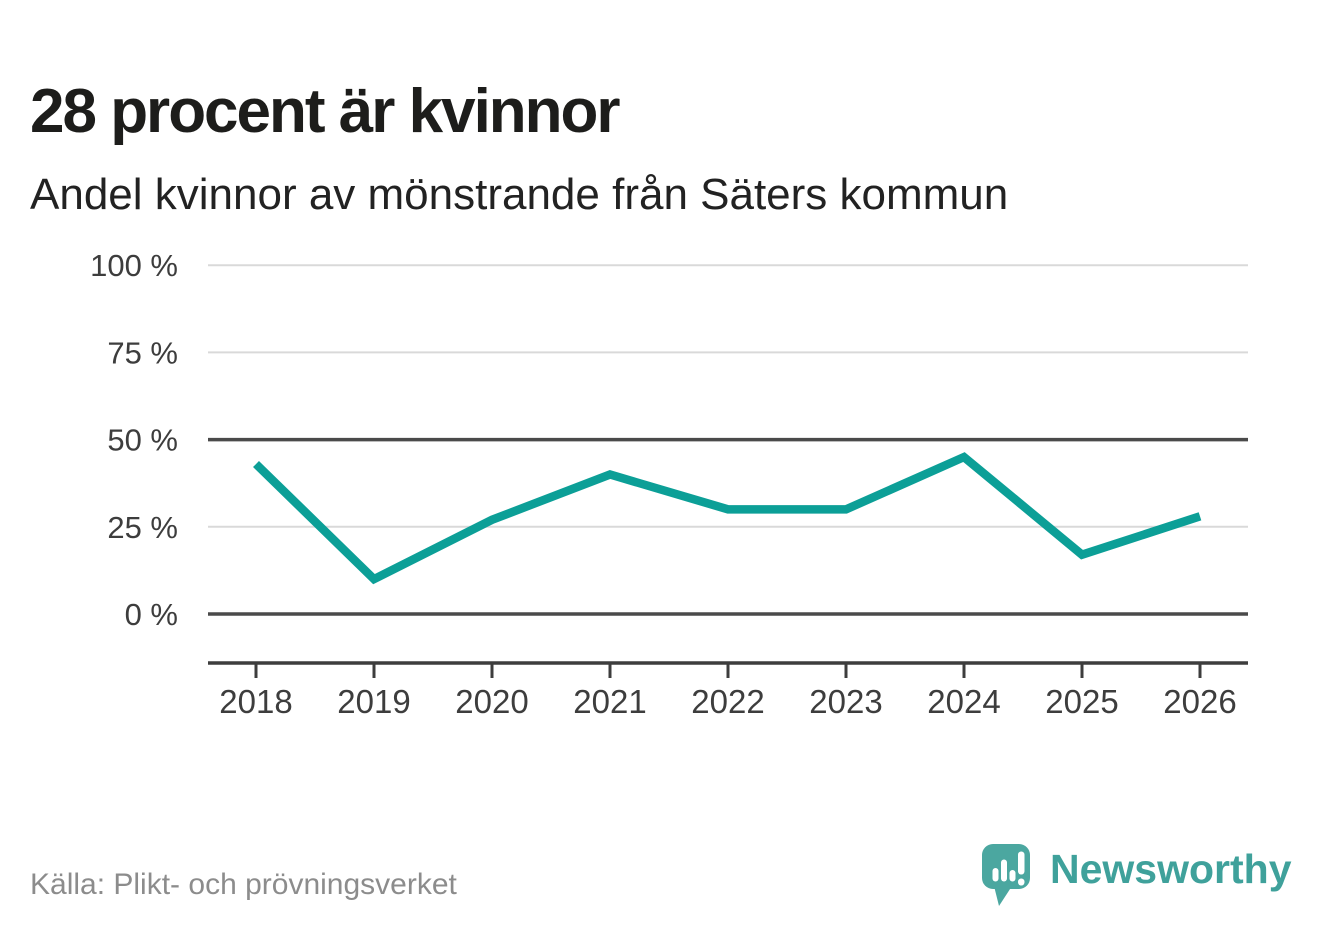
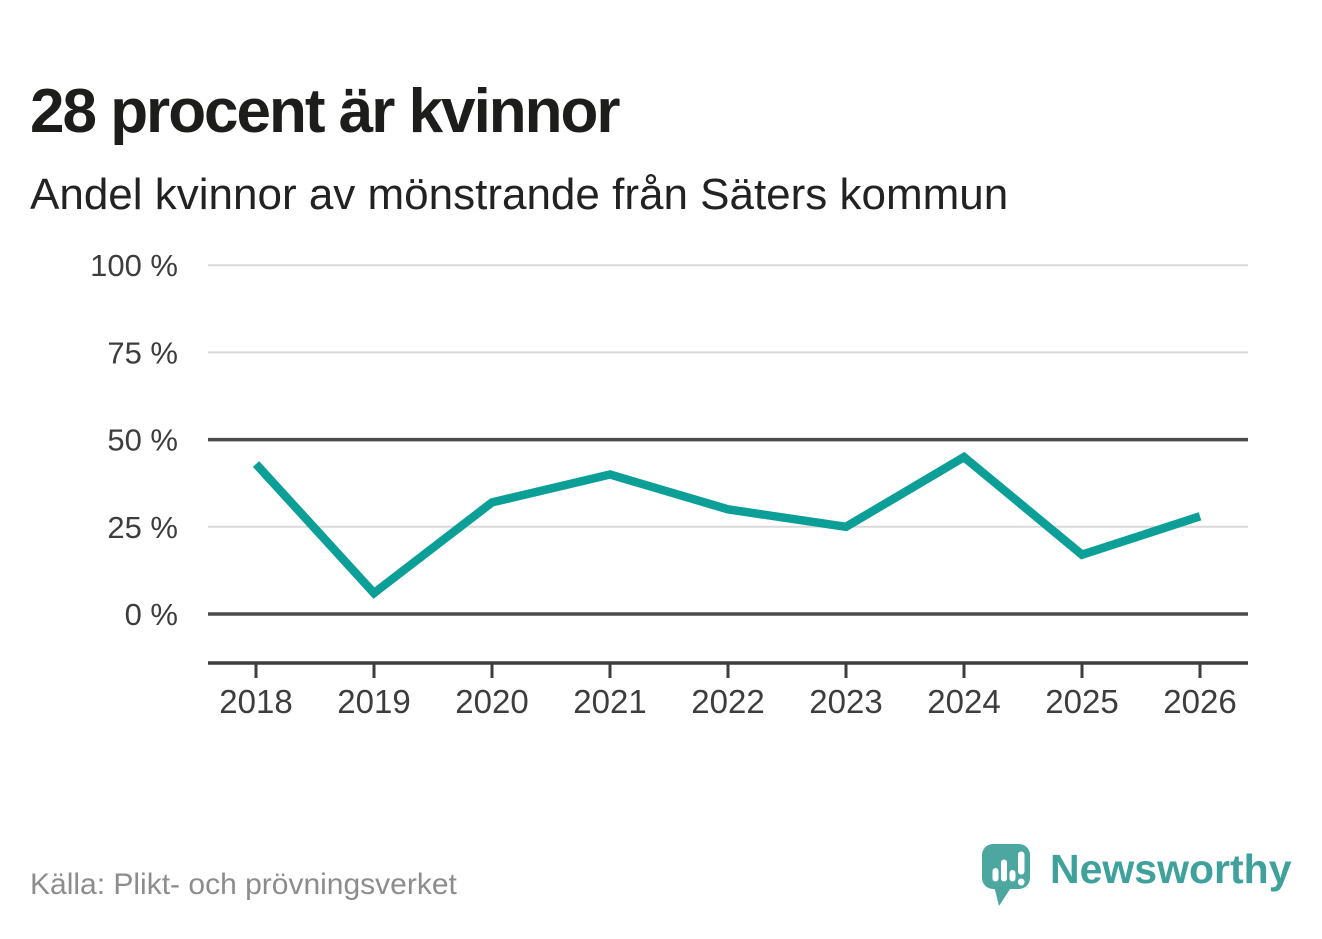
2019: 10% -> 6%
2020: 27% -> 32%
2023: 30% -> 25%
